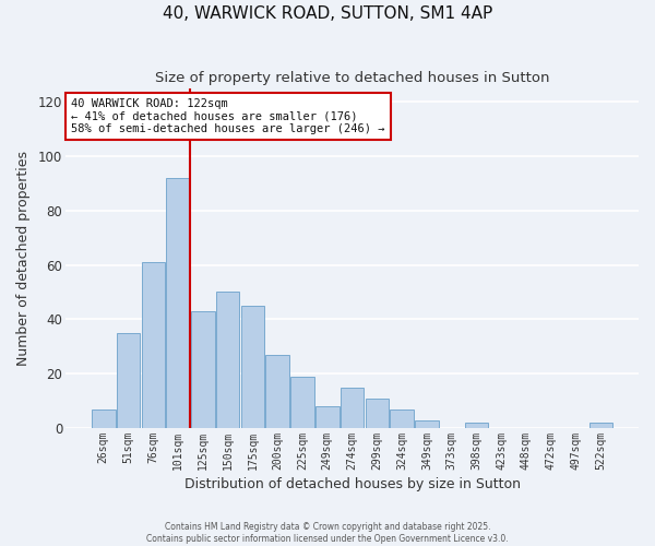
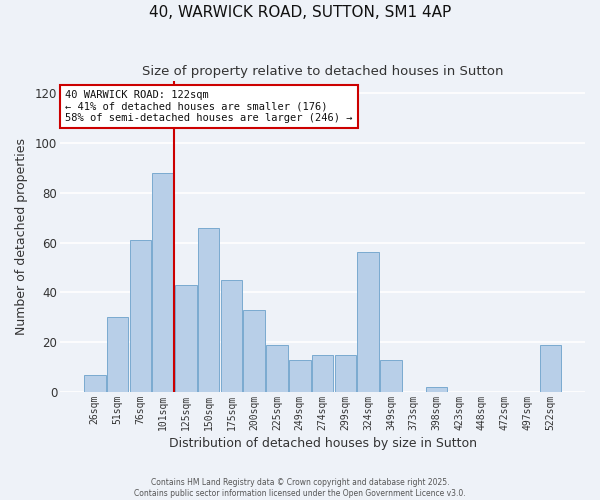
51sqm: 35 -> 30
101sqm: 92 -> 88
150sqm: 50 -> 66
200sqm: 27 -> 33
249sqm: 8 -> 13
299sqm: 11 -> 15
324sqm: 7 -> 56
349sqm: 3 -> 13
522sqm: 2 -> 19
